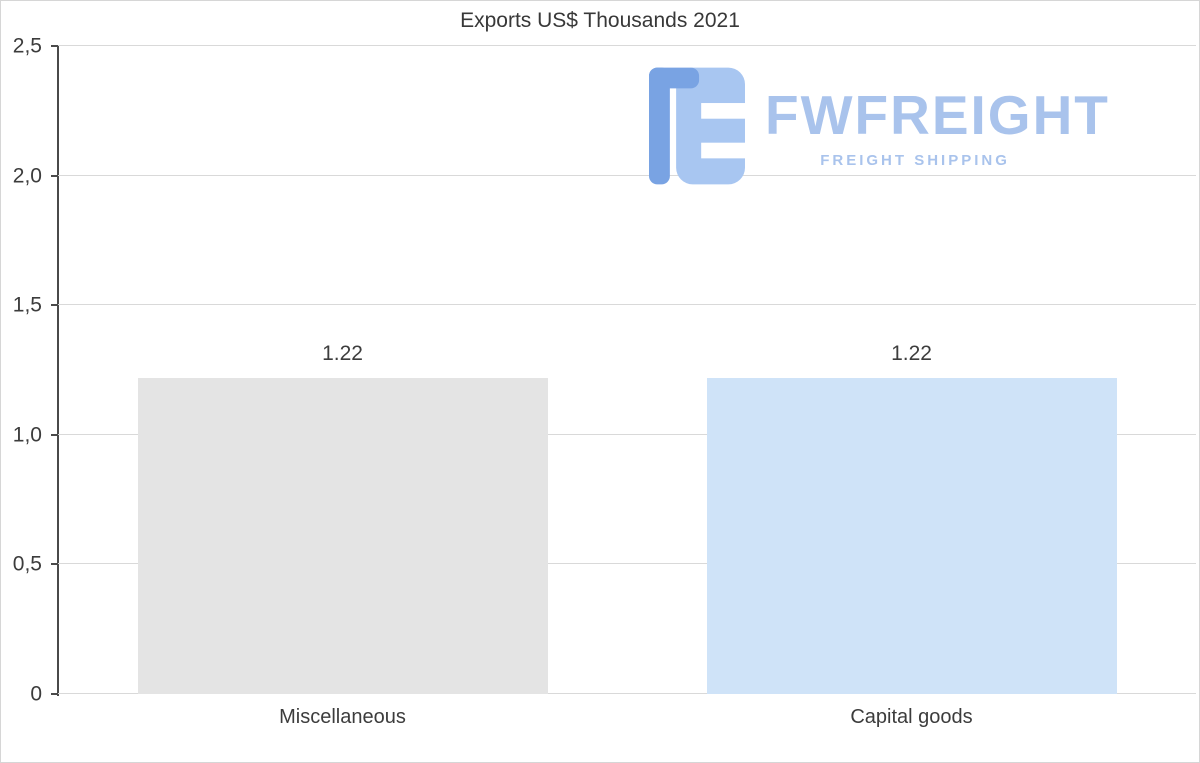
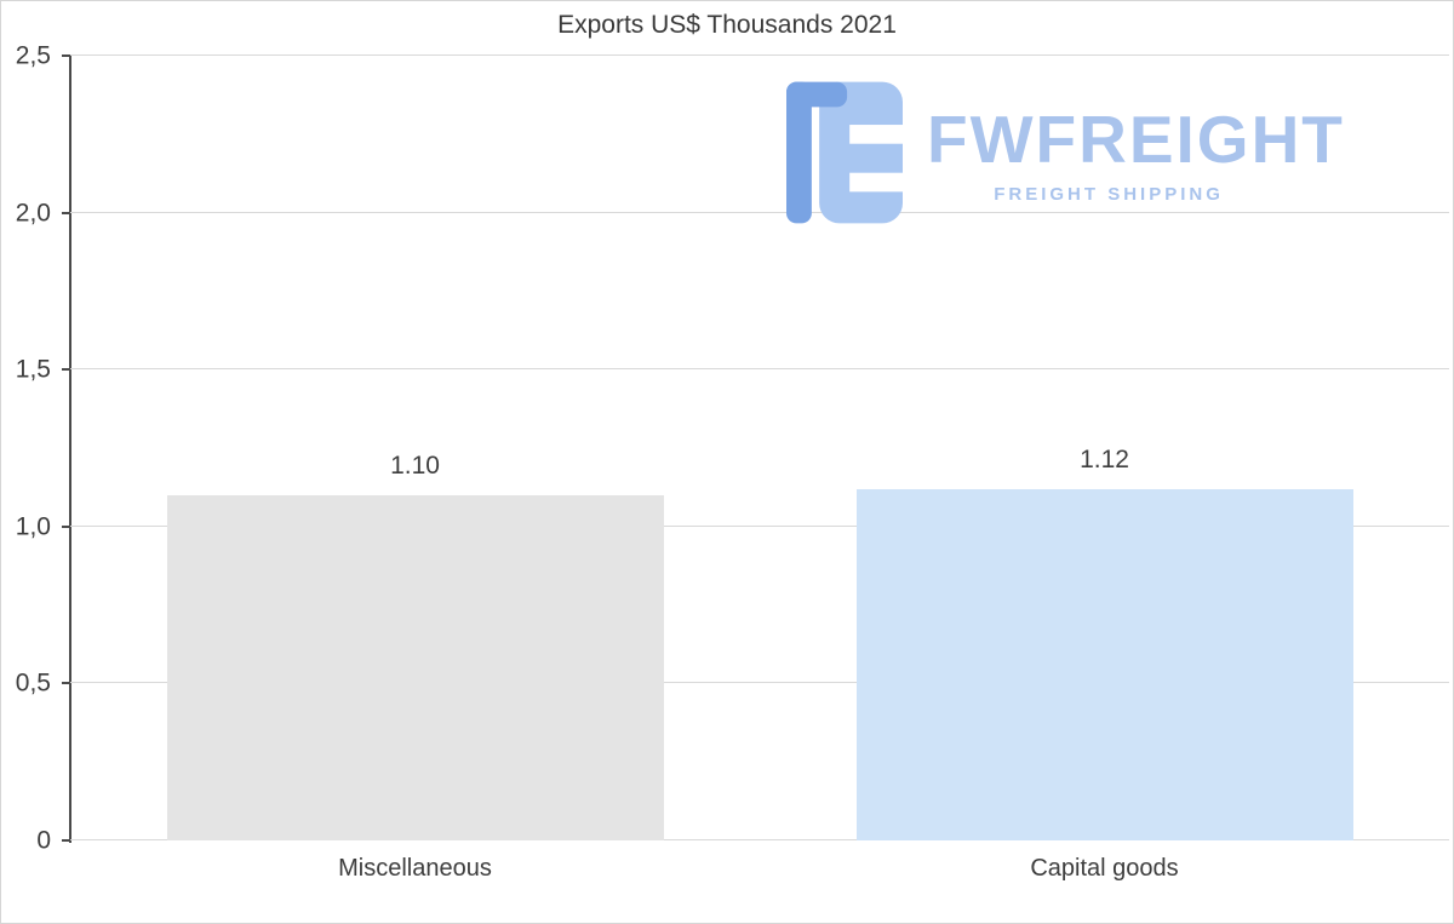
Miscellaneous: 1.22 -> 1.10
Capital goods: 1.22 -> 1.12
